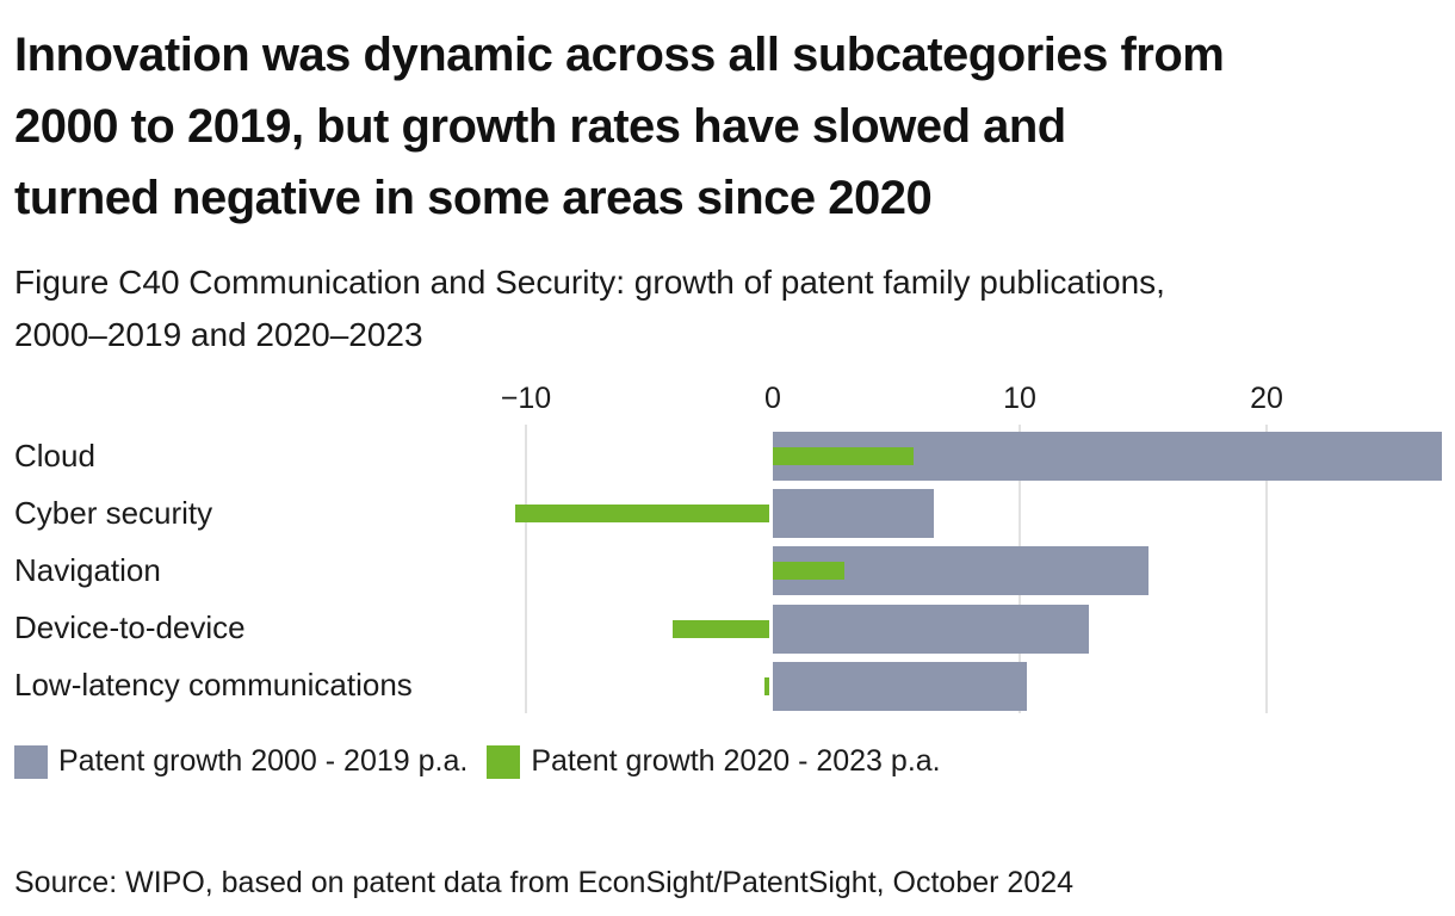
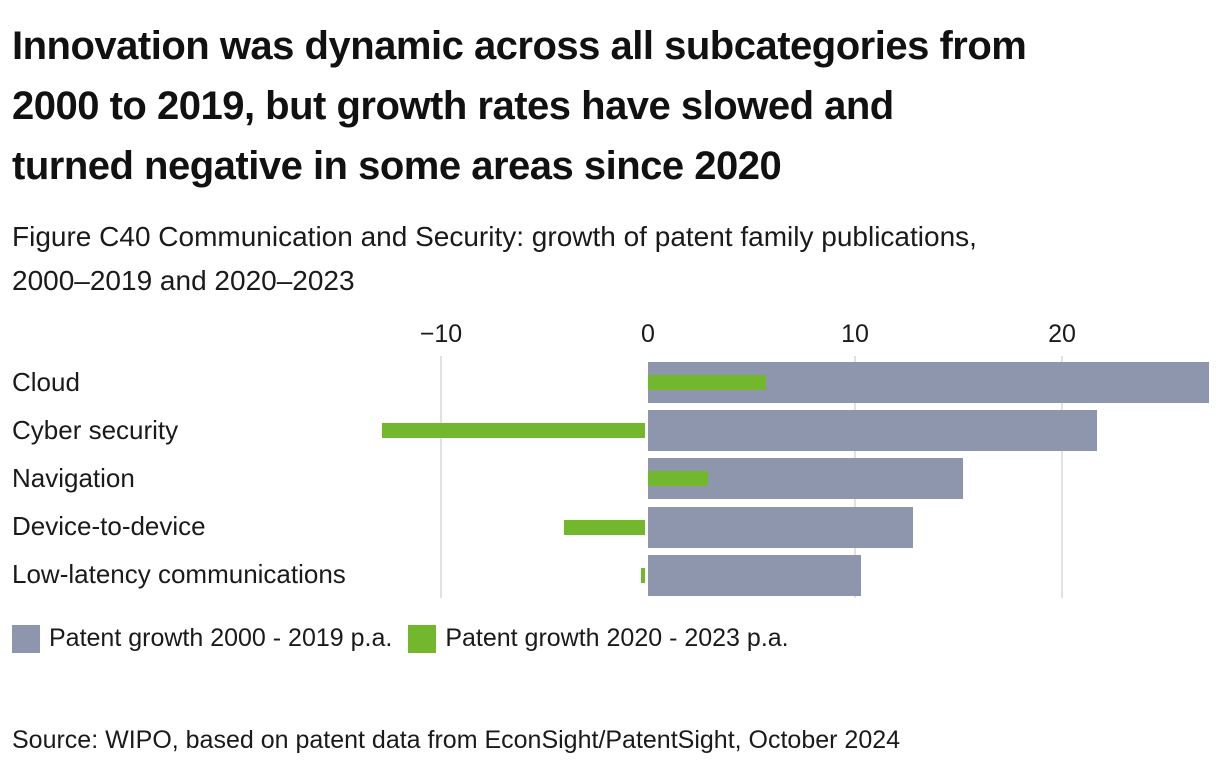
Patent growth 2000 - 2019 p.a./Cyber security: 6.5 -> 21.7
Patent growth 2020 - 2023 p.a./Cyber security: -10.3 -> -12.7
